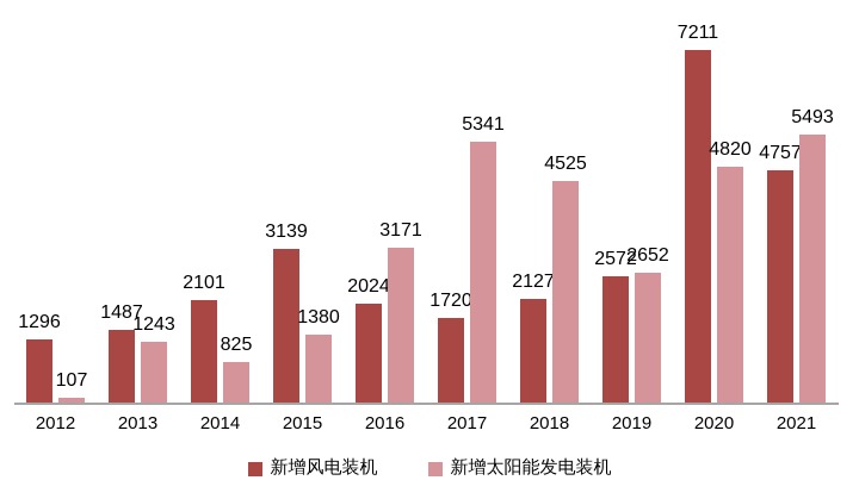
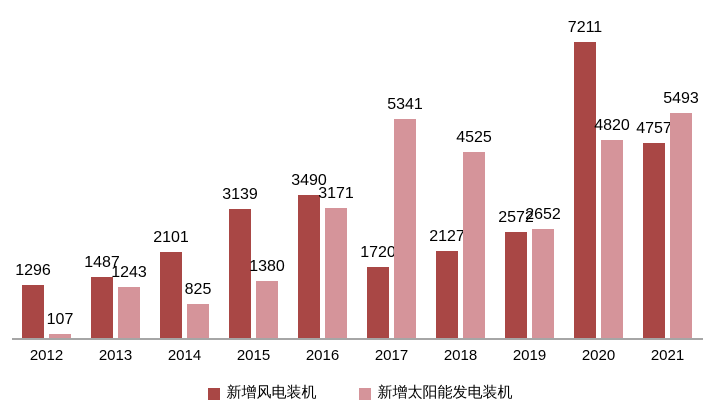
新增风电装机/2016: 2024 -> 3490
